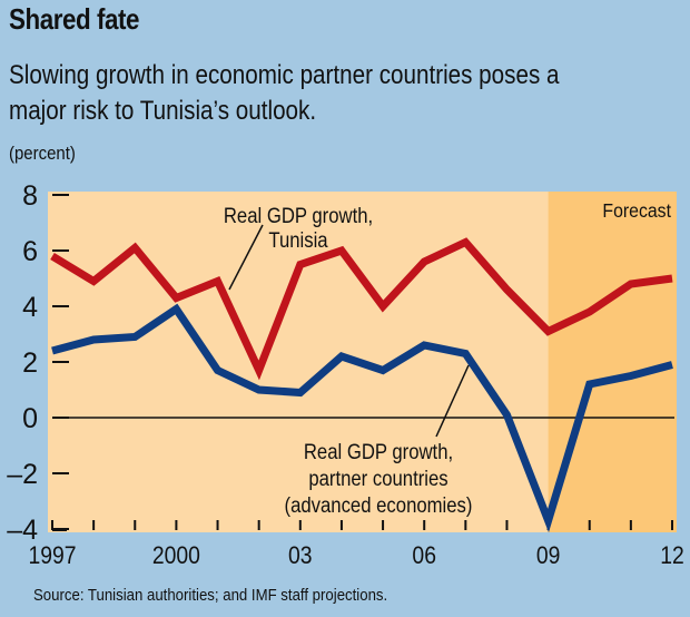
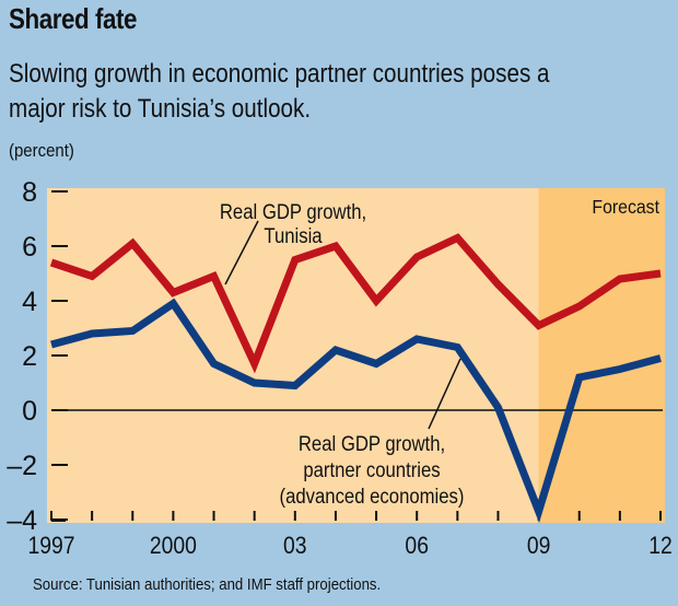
Real GDP growth, Tunisia/1997: 5.8 -> 5.4
